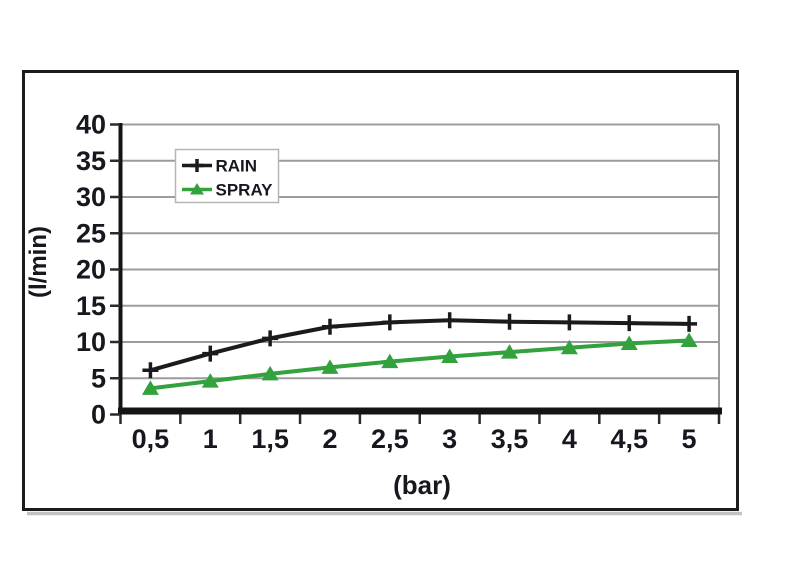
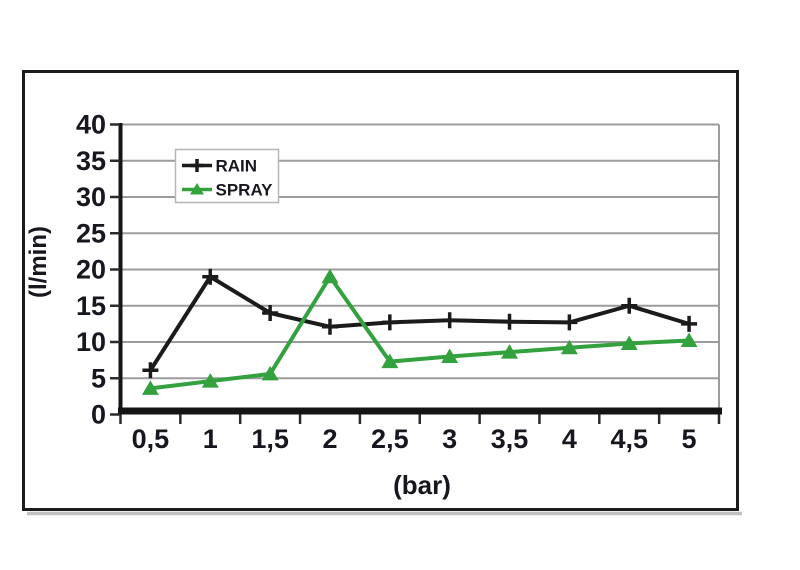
RAIN/1: 8 -> 19
RAIN/1,5: 10 -> 14
SPRAY/2: 6 -> 19
RAIN/4,5: 13 -> 15
